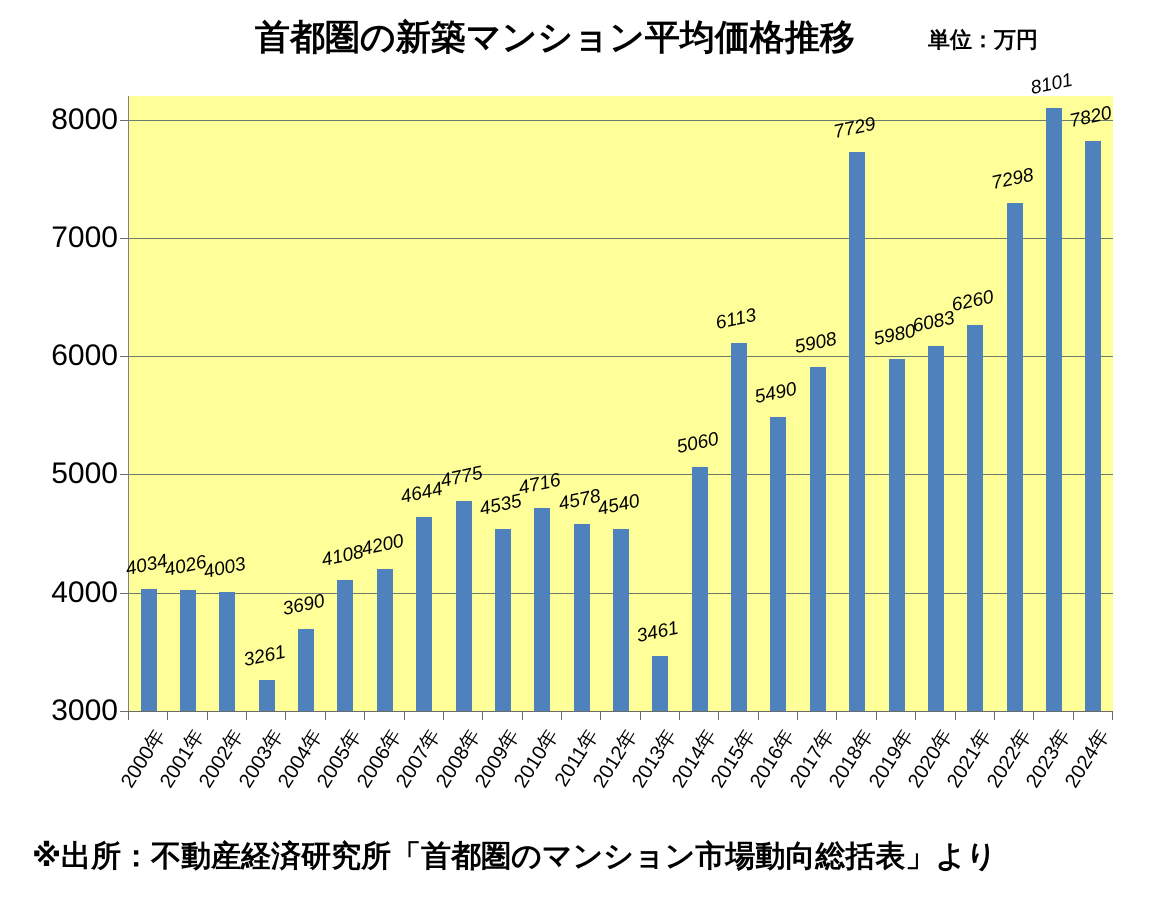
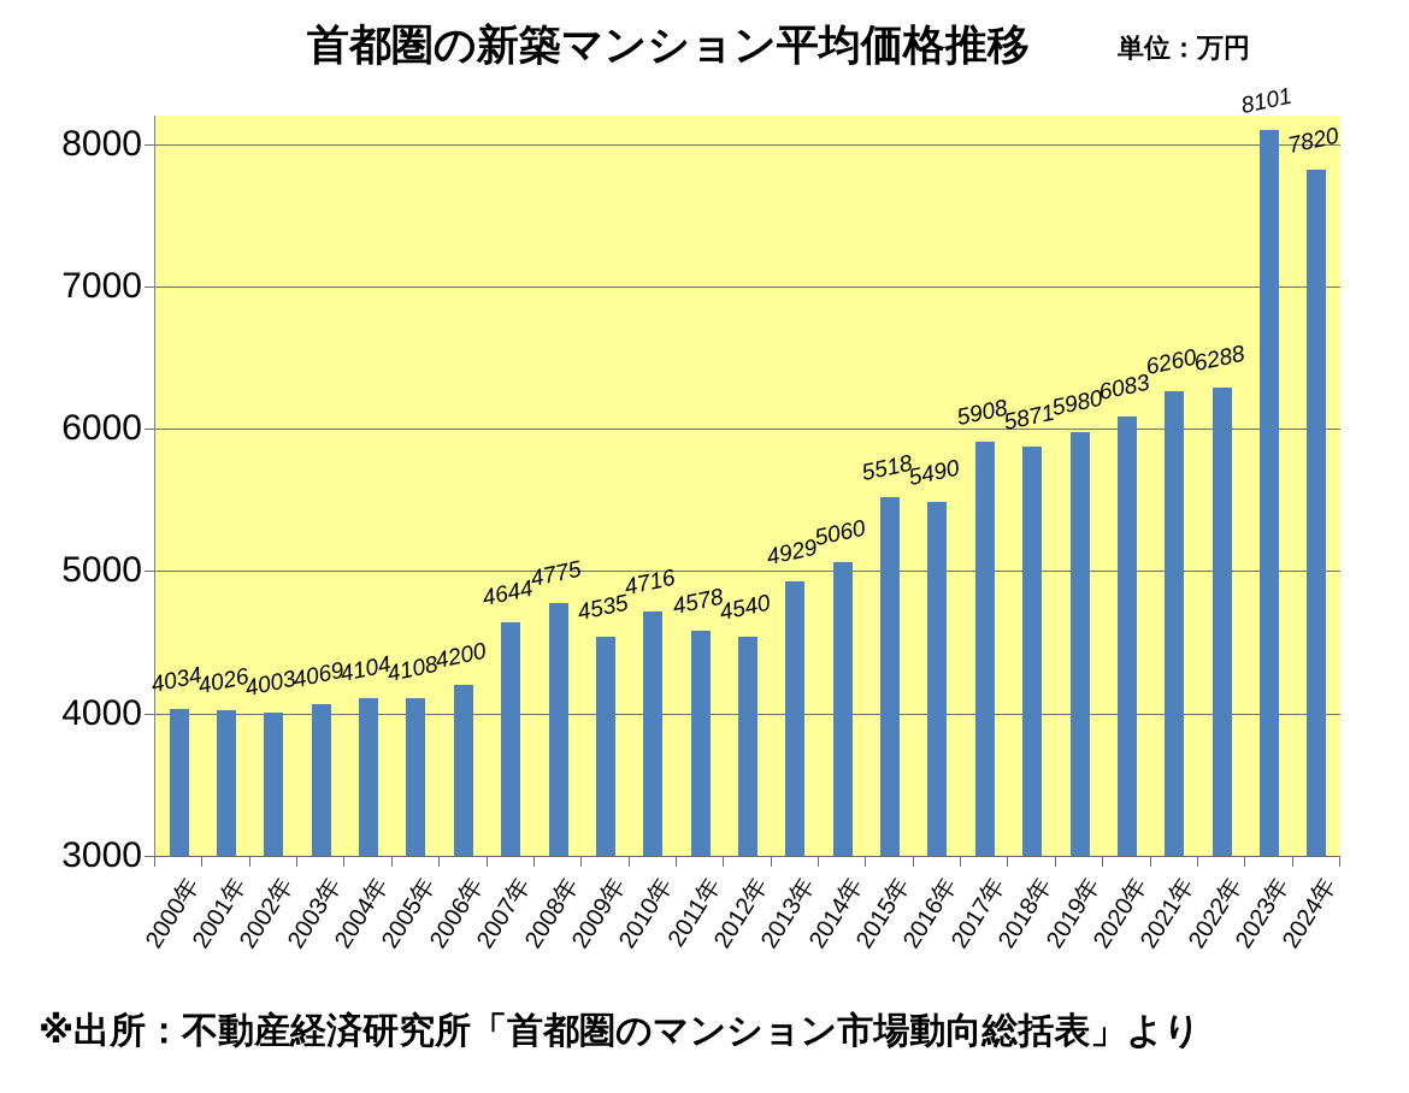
2003年: 3261 -> 4069
2004年: 3690 -> 4104
2013年: 3461 -> 4929
2015年: 6113 -> 5518
2018年: 7729 -> 5871
2022年: 7298 -> 6288
